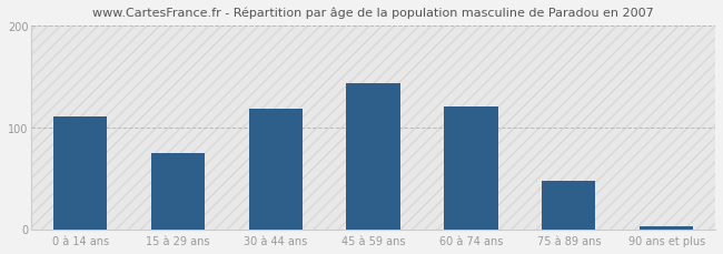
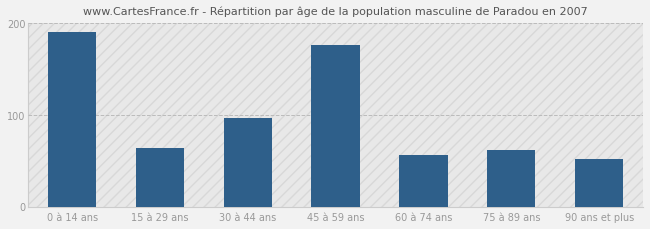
0 à 14 ans: 110 -> 190
15 à 29 ans: 75 -> 64
30 à 44 ans: 118 -> 96
45 à 59 ans: 143 -> 176
60 à 74 ans: 120 -> 56
75 à 89 ans: 47 -> 62
90 ans et plus: 3 -> 52
